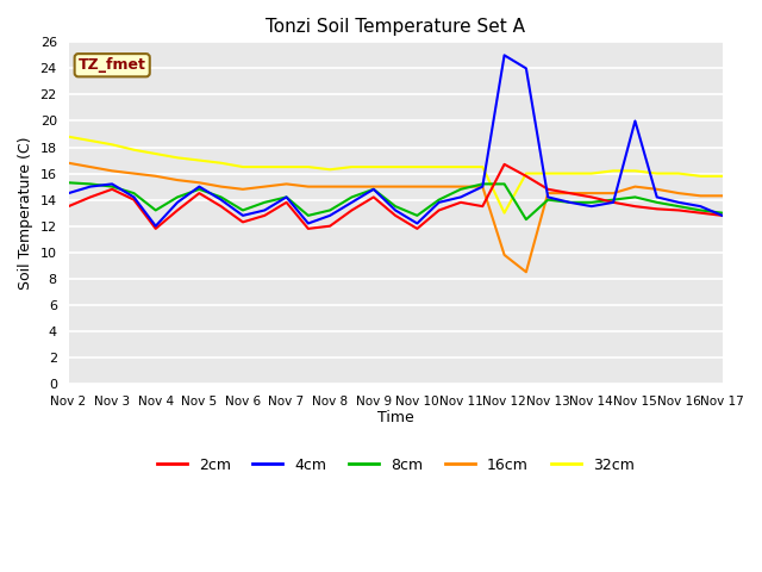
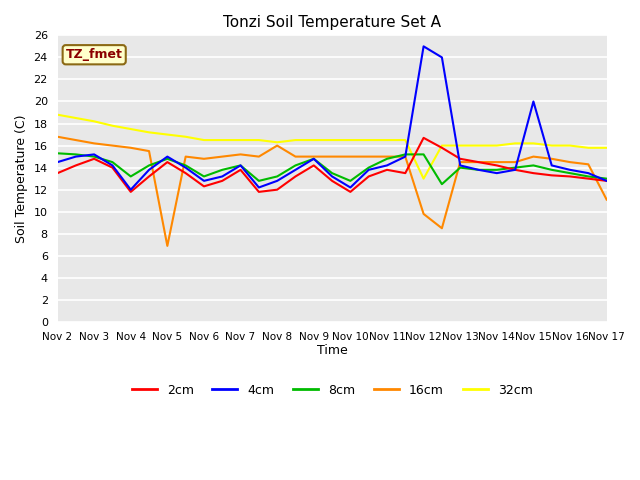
16cm/Nov 5: 15.3 -> 6.9
16cm/Nov 8: 15.0 -> 16.0
16cm/Nov 17: 14.3 -> 11.1
